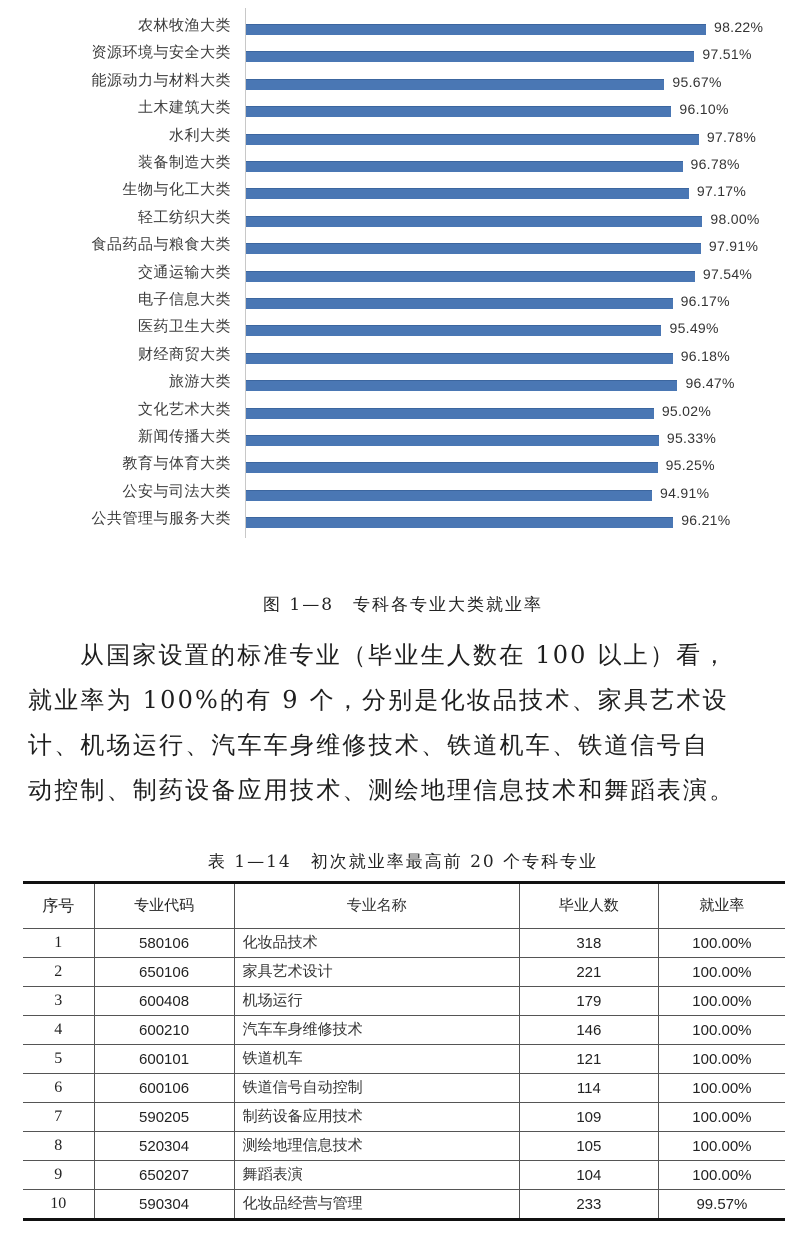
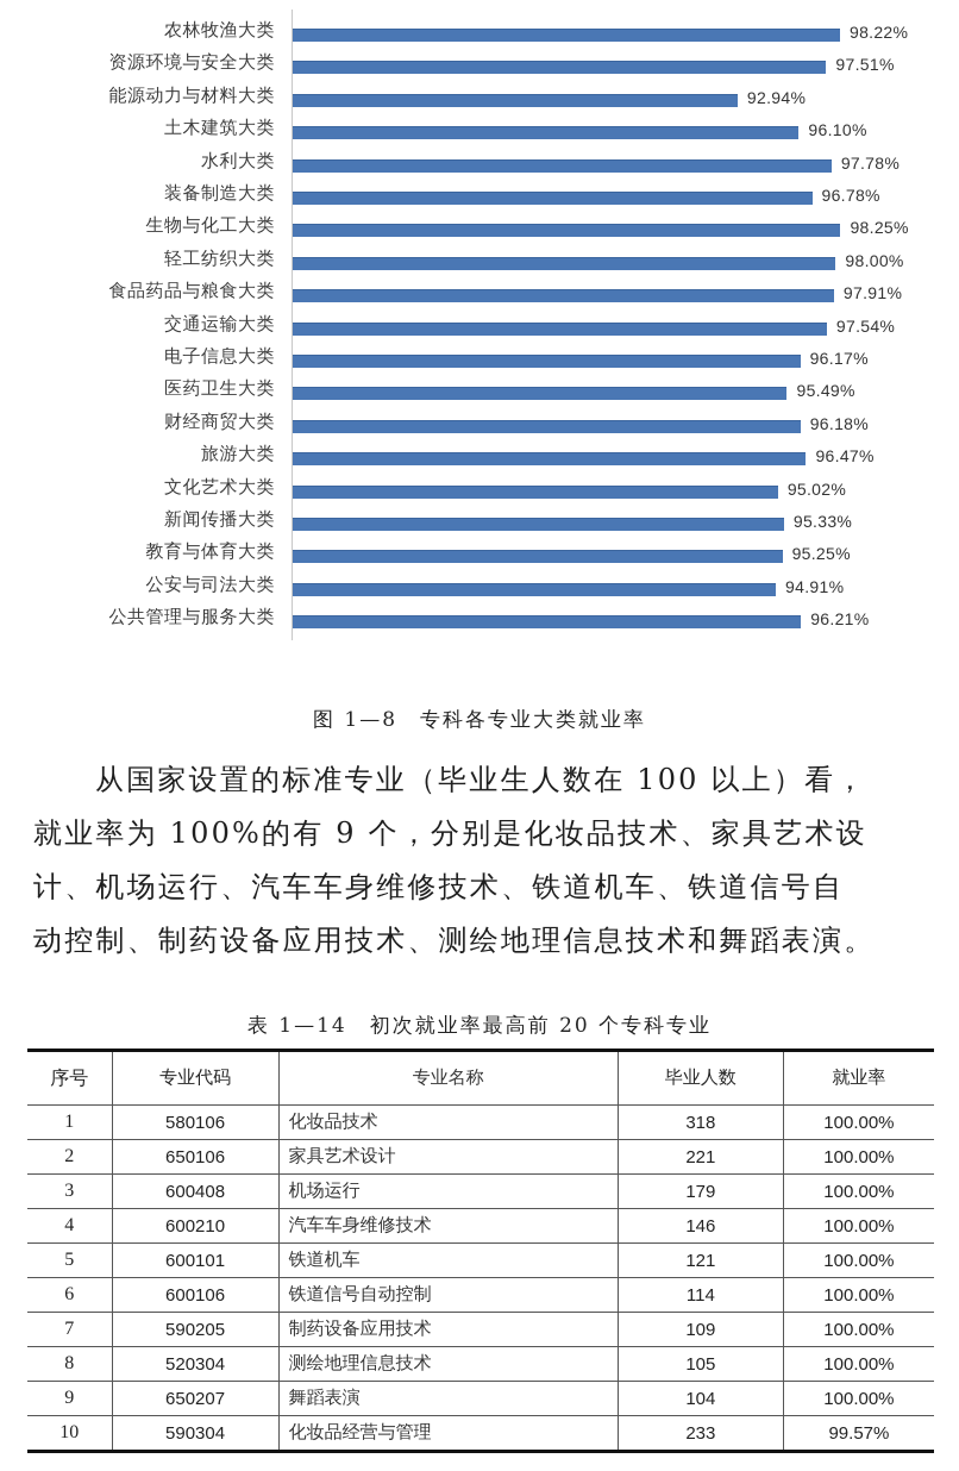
能源动力与材料大类: 95.67% -> 92.94%
生物与化工大类: 97.17% -> 98.25%
